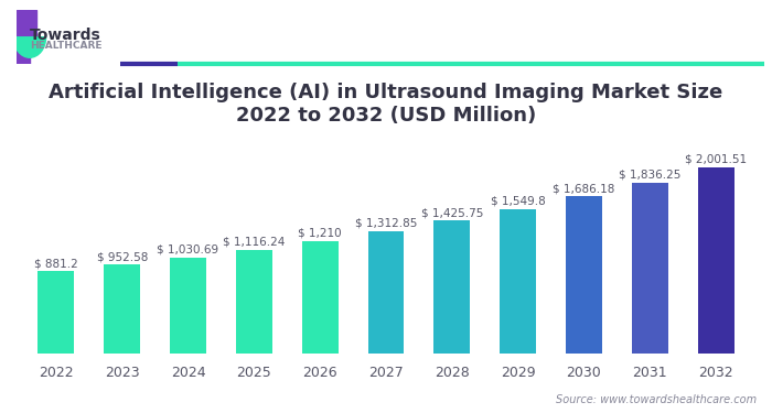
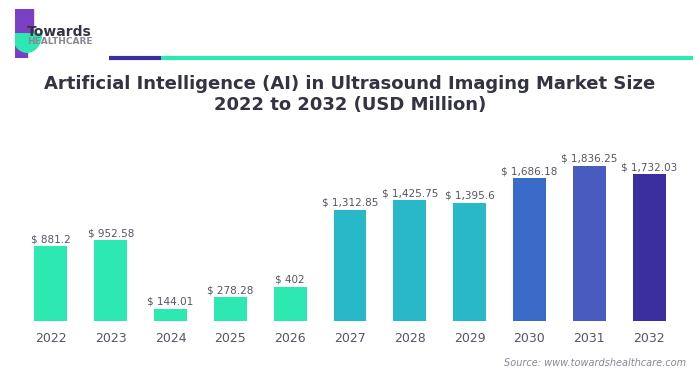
2024: 1,030.69 -> 144.01
2025: 1,116.24 -> 278.28
2026: 1,210 -> 402
2029: 1,549.8 -> 1,395.6
2032: 2,001.51 -> 1,732.03
